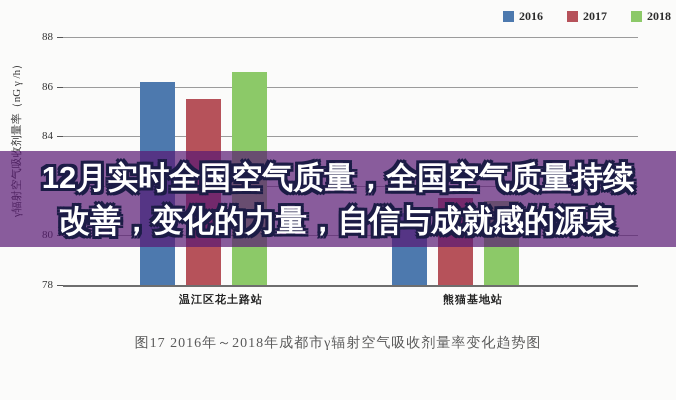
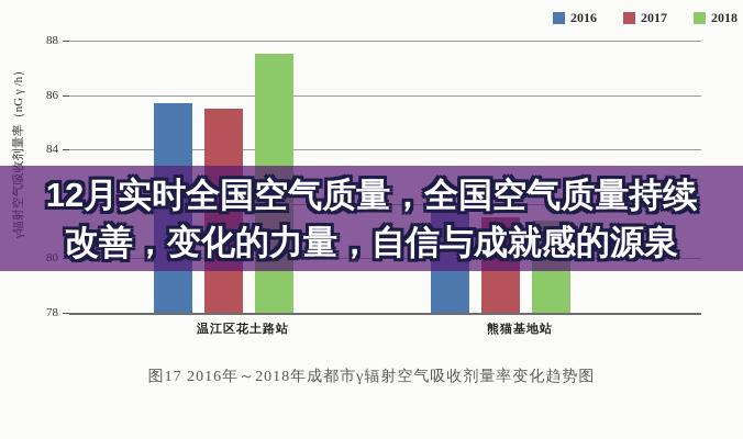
2016/温江区花土路站: 86.2 -> 85.7
2018/温江区花土路站: 86.6 -> 87.5
2016/熊猫基地站: 80.9 -> 81.7
